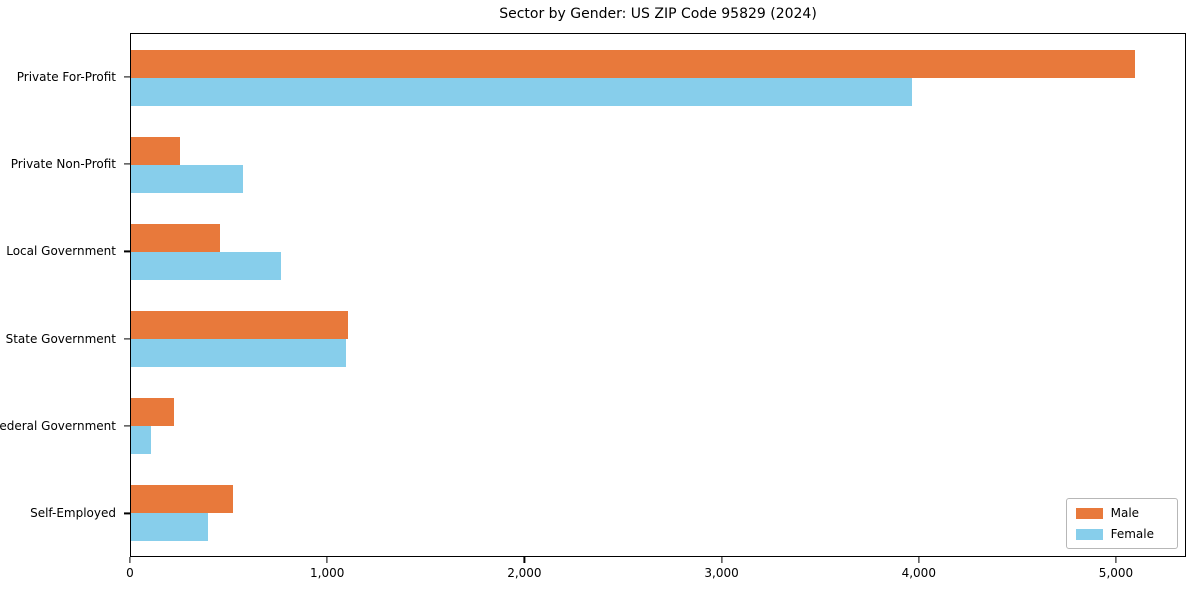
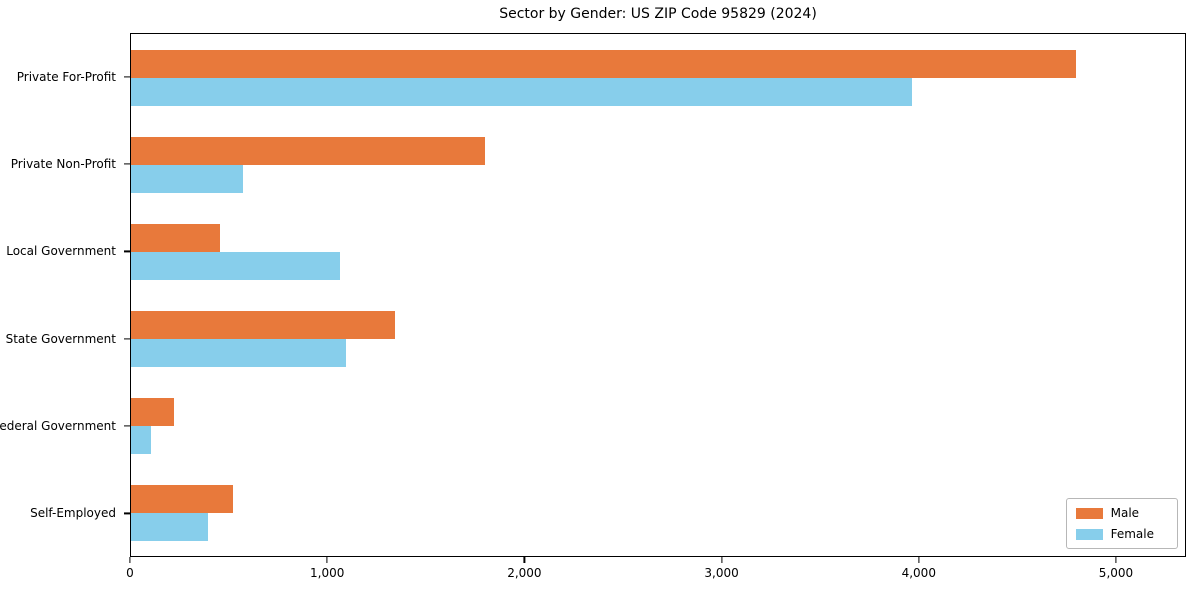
Male/Private For-Profit: 5100 -> 4800
Male/Private Non-Profit: 250 -> 1800
Female/Local Government: 760 -> 1060
Male/State Government: 1100 -> 1340
